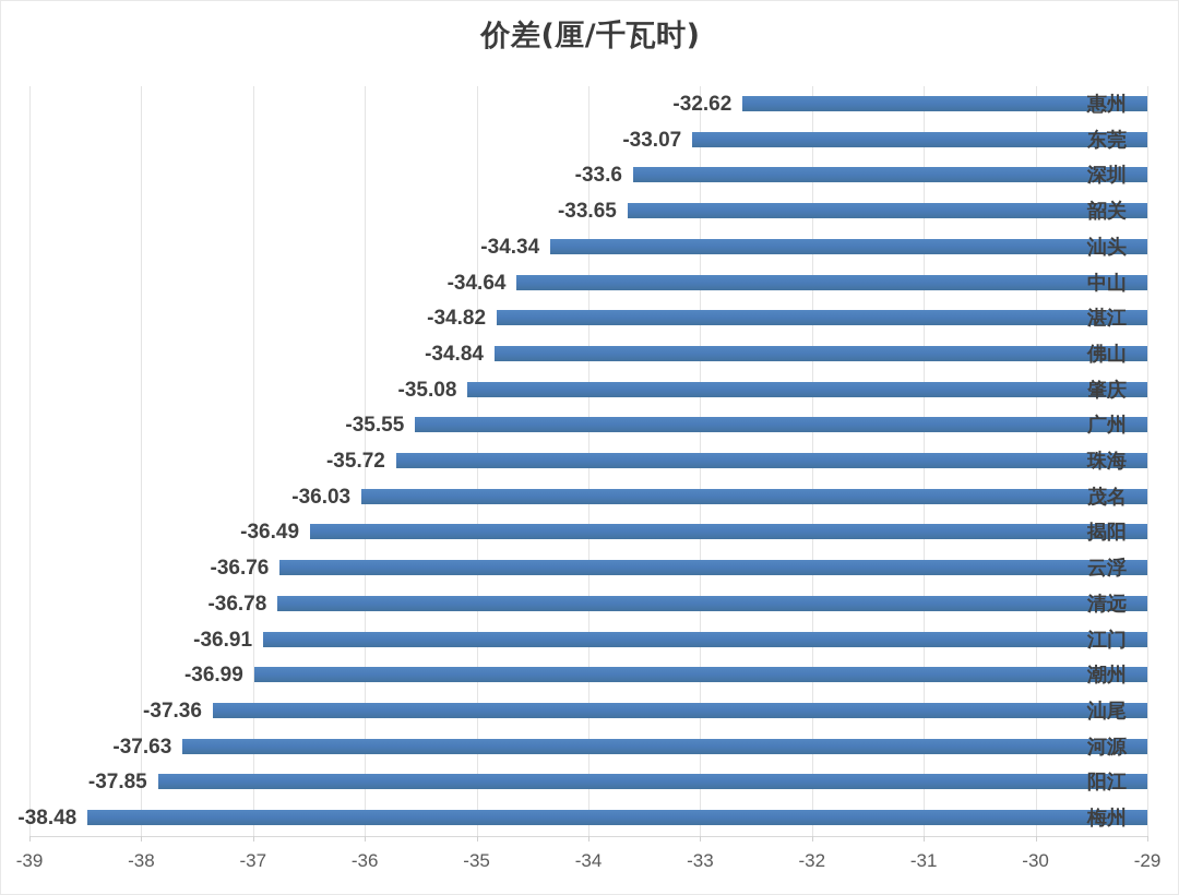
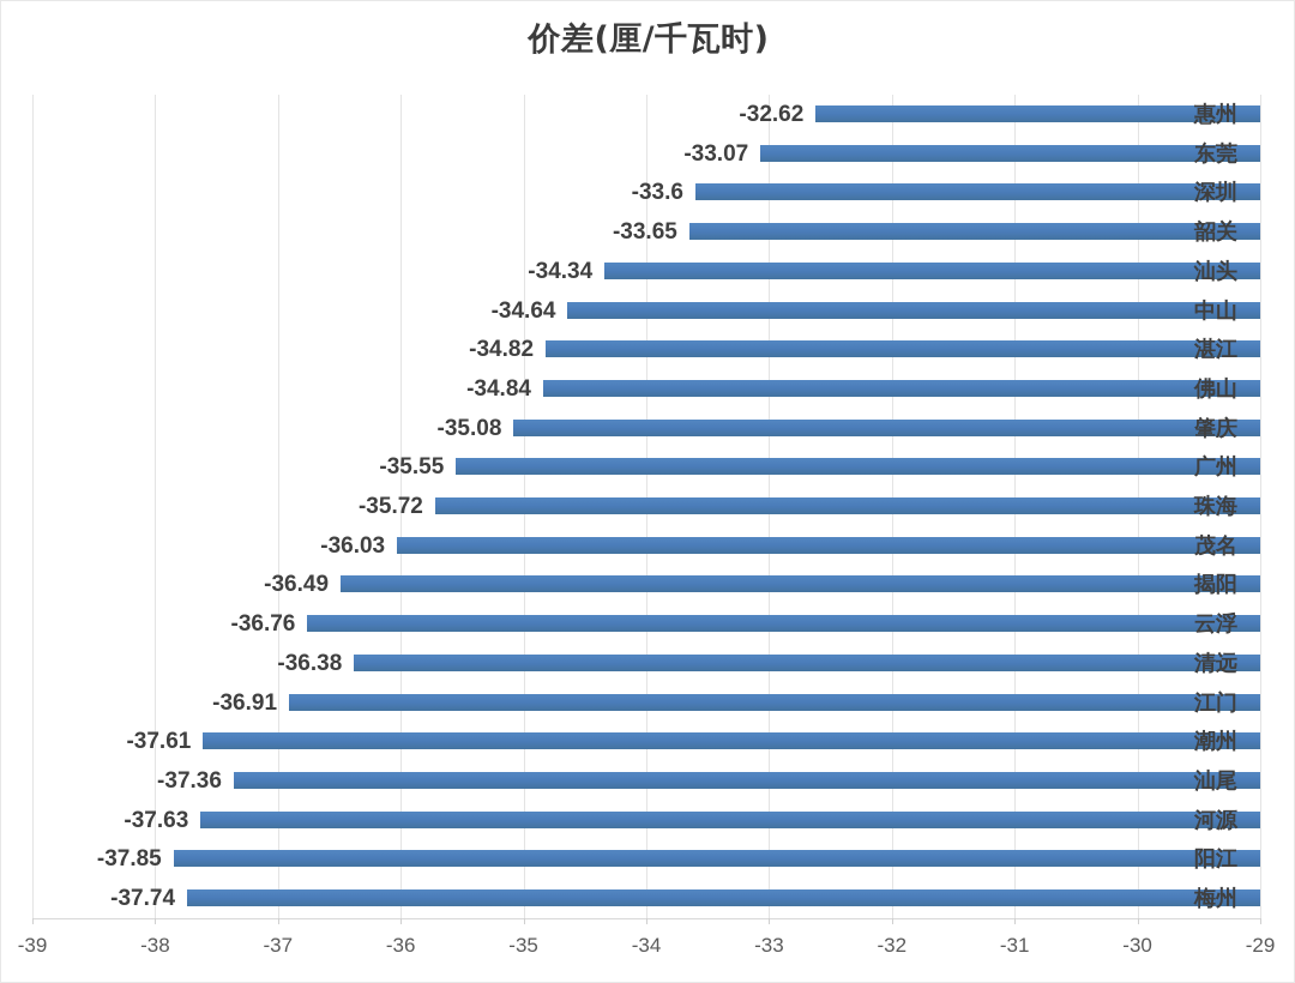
清远: -36.78 -> -36.38
潮州: -36.99 -> -37.61
梅州: -38.48 -> -37.74
